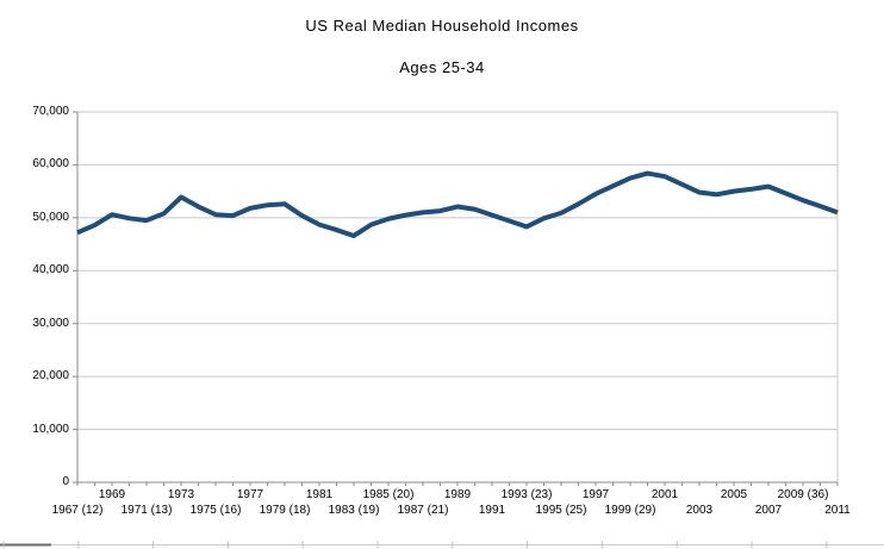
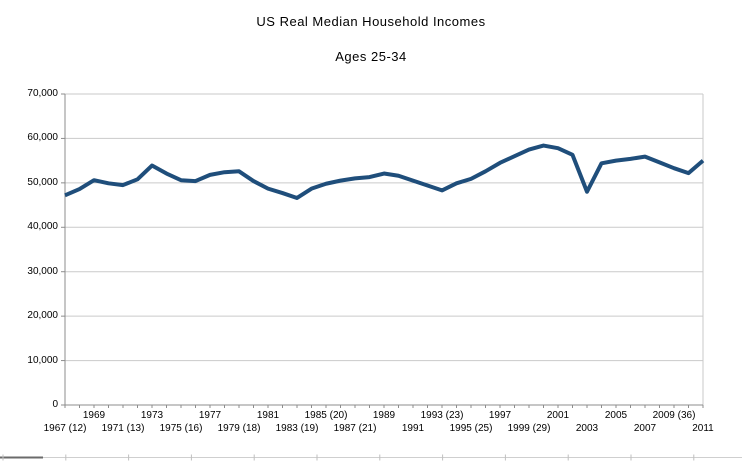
2003: 55000 -> 48000
2011: 51000 -> 55000
